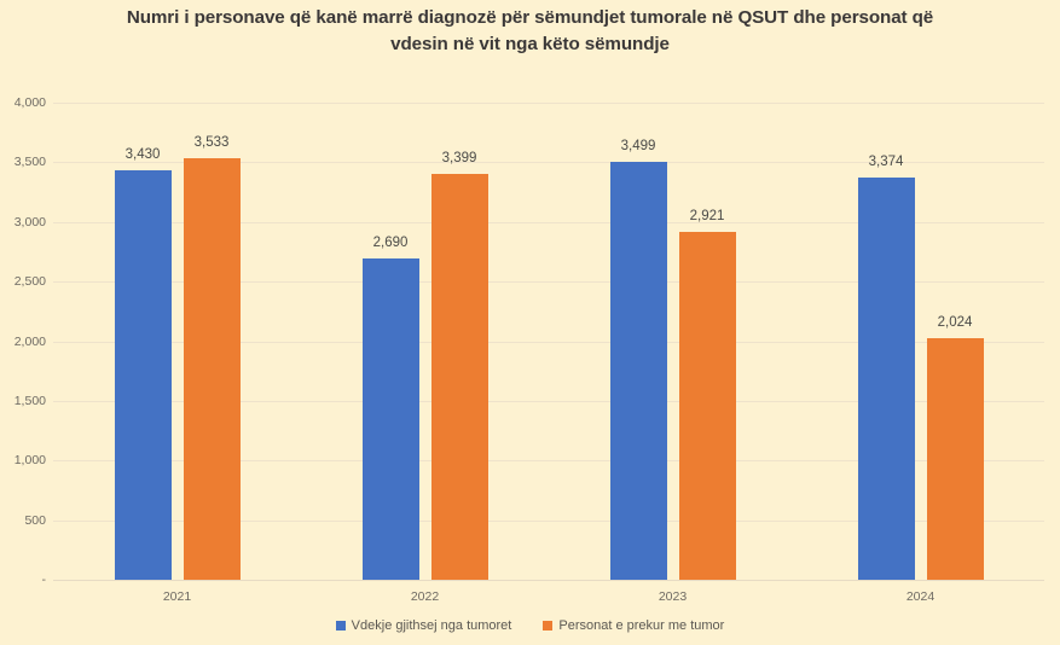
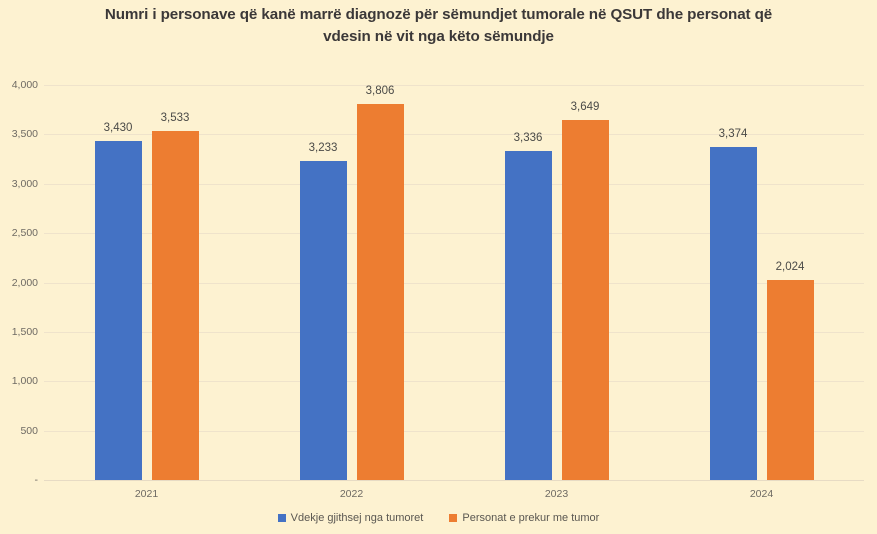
Vdekje gjithsej nga tumoret/2022: 2,690 -> 3,233
Personat e prekur me tumor/2022: 3,399 -> 3,806
Vdekje gjithsej nga tumoret/2023: 3,499 -> 3,336
Personat e prekur me tumor/2023: 2,921 -> 3,649
